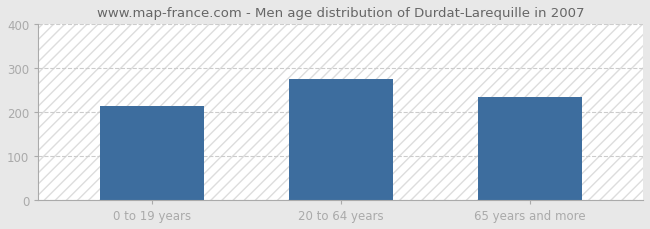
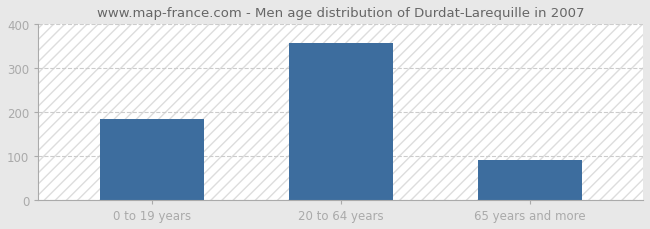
0 to 19 years: 215 -> 184
20 to 64 years: 275 -> 357
65 years and more: 235 -> 90
